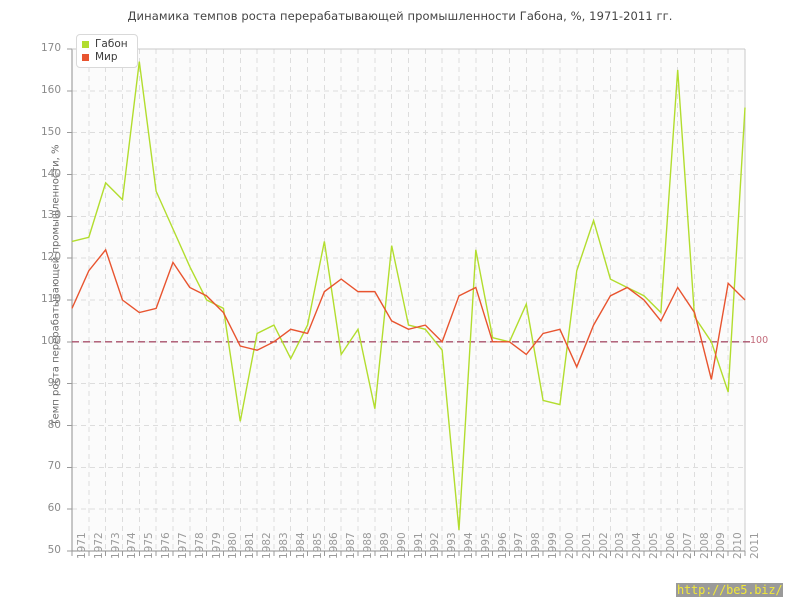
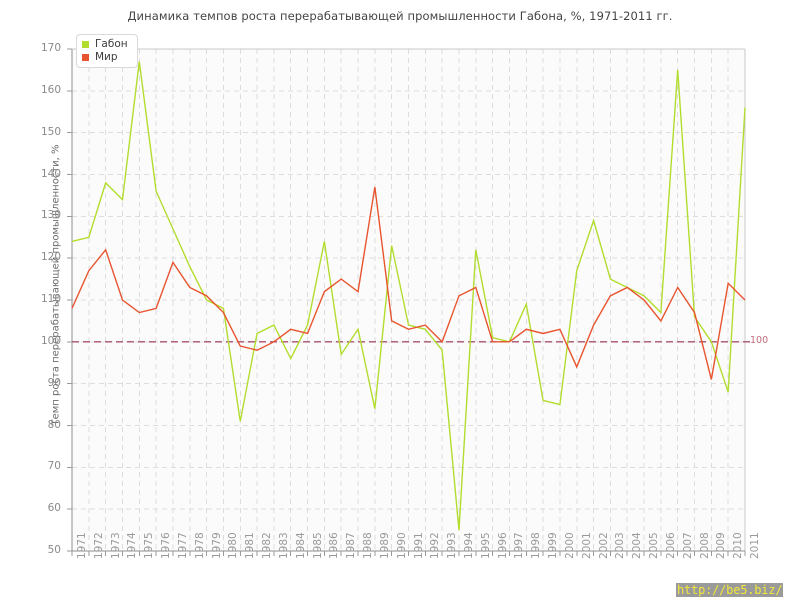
Мир/1989: 112 -> 137
Мир/1998: 97 -> 103
